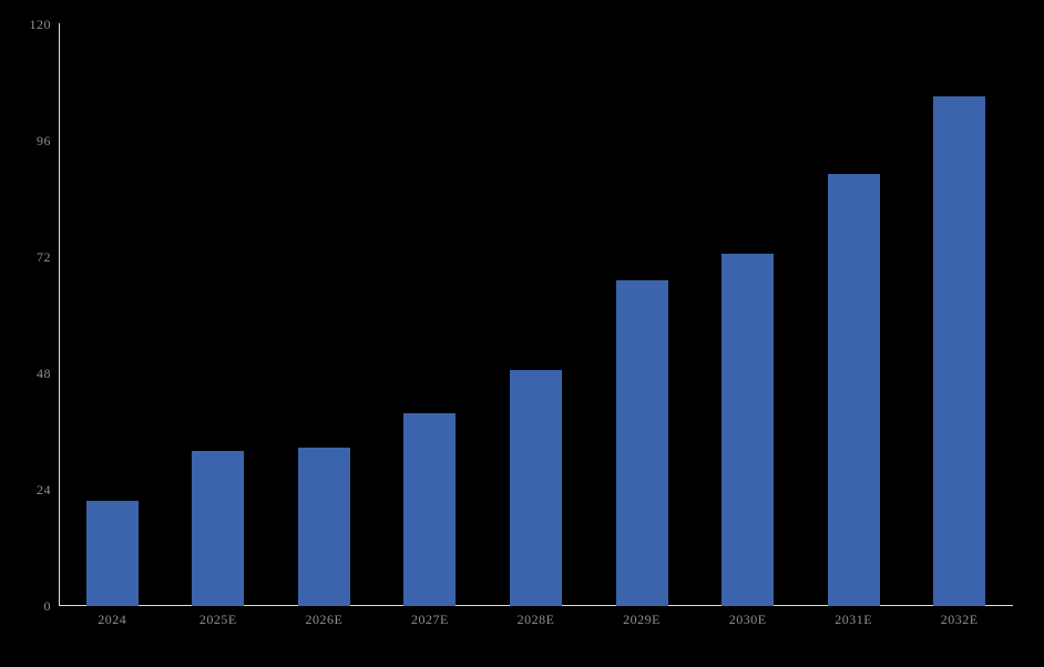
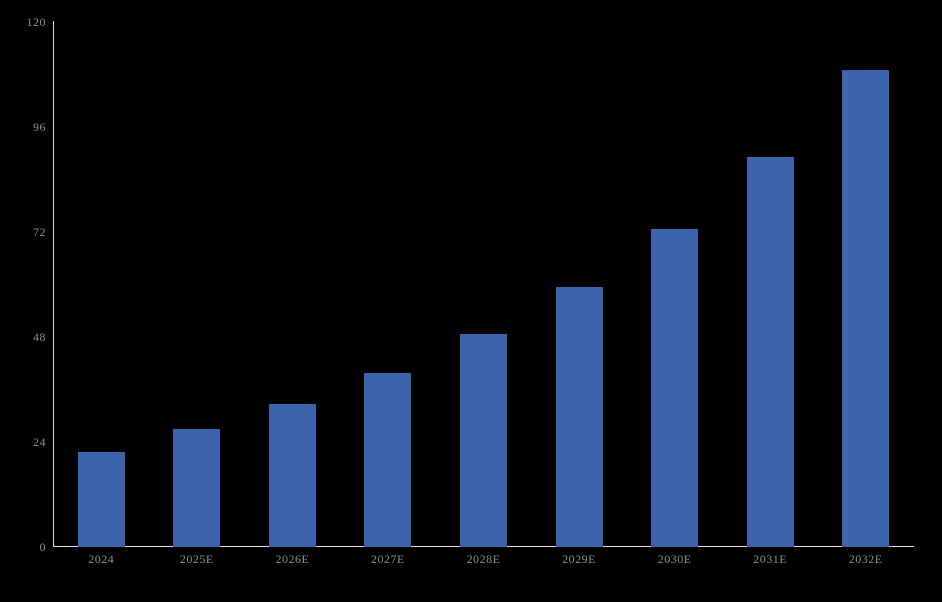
2025E: 32 -> 27
2029E: 67 -> 59
2032E: 105 -> 109
